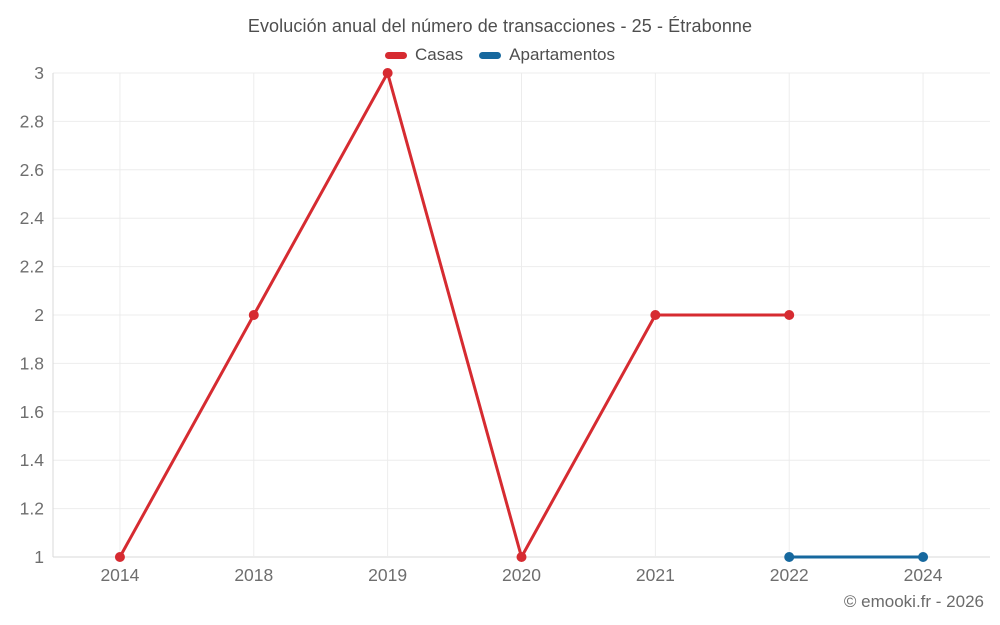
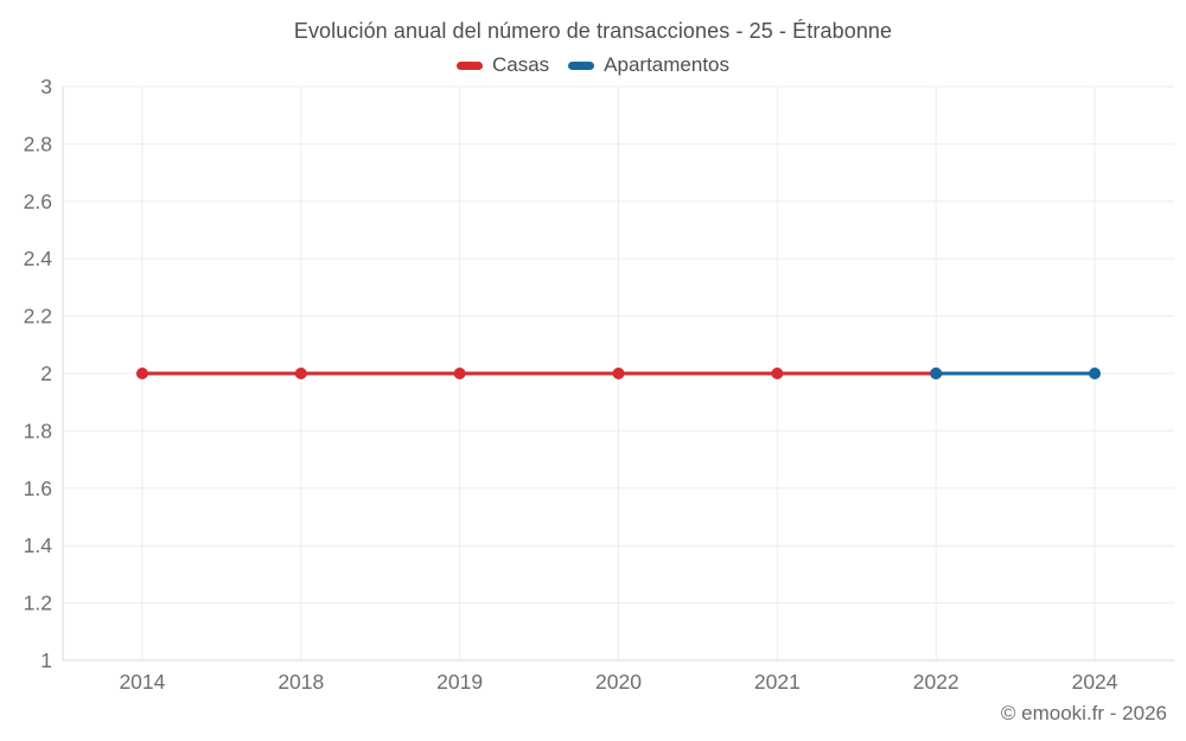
Casas/2014: 1 -> 2
Casas/2019: 3 -> 2
Casas/2020: 1 -> 2
Apartamentos/2022: 1 -> 2
Apartamentos/2024: 1 -> 2
